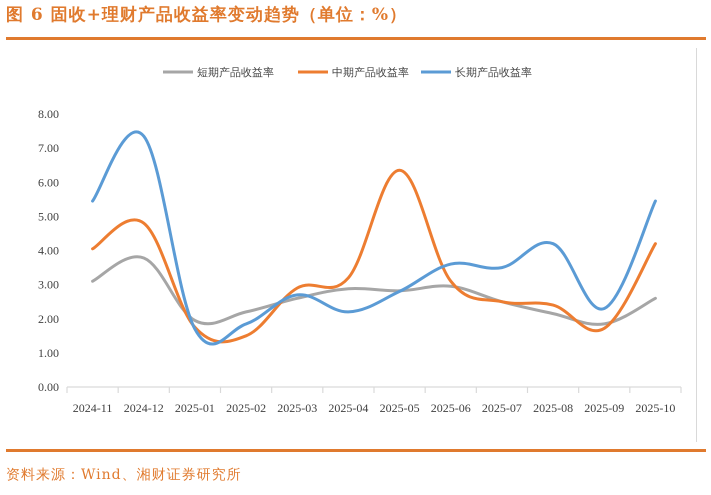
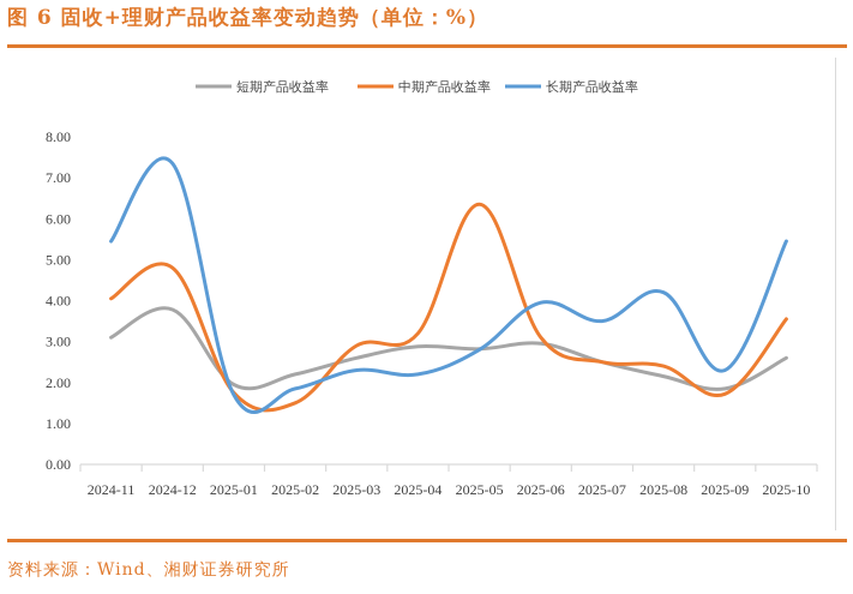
长期产品收益率/2025-03: 2.7 -> 2.3
长期产品收益率/2025-06: 3.6 -> 4.0
中期产品收益率/2025-10: 4.2 -> 3.5
